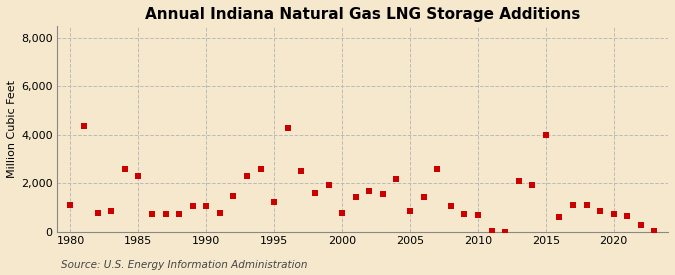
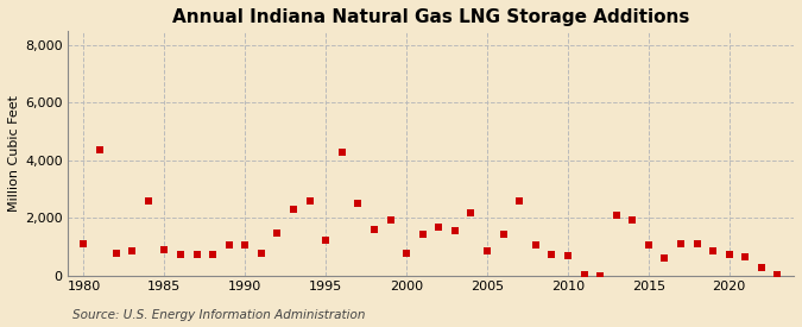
1985: 2,300 -> 900
2015: 4,000 -> 1,050
